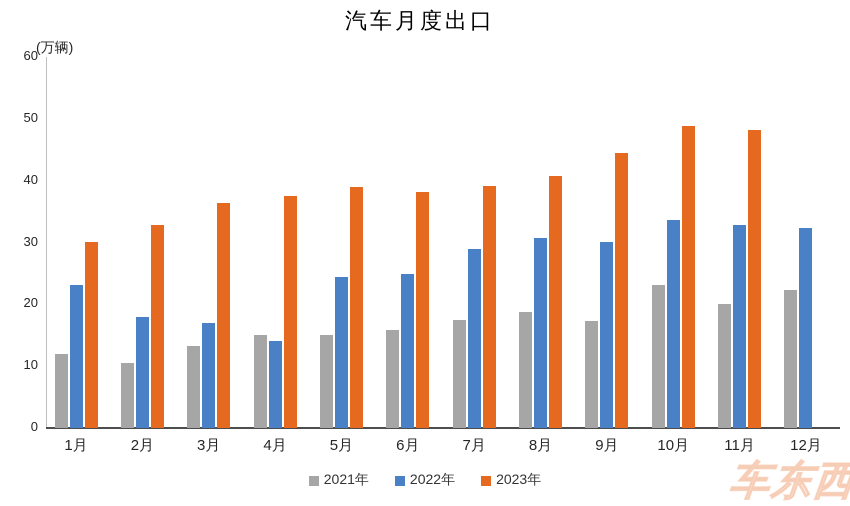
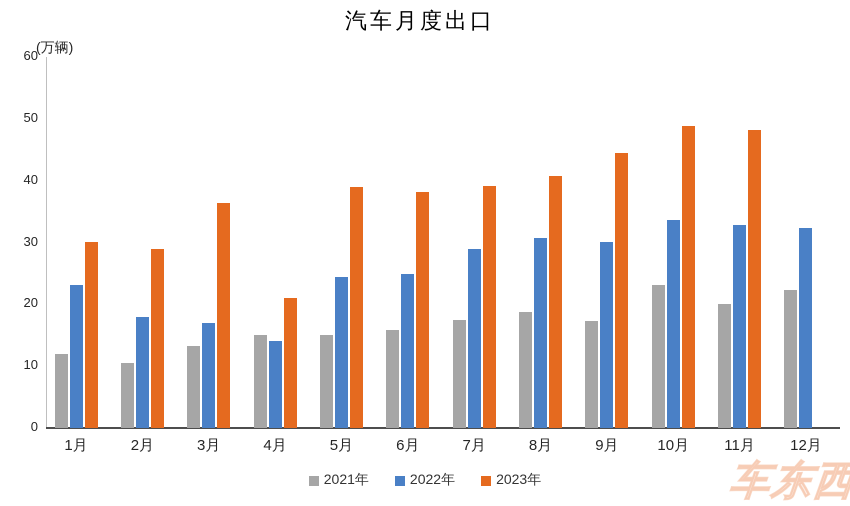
2023年/2月: 33 -> 29
2023年/4月: 38 -> 21
